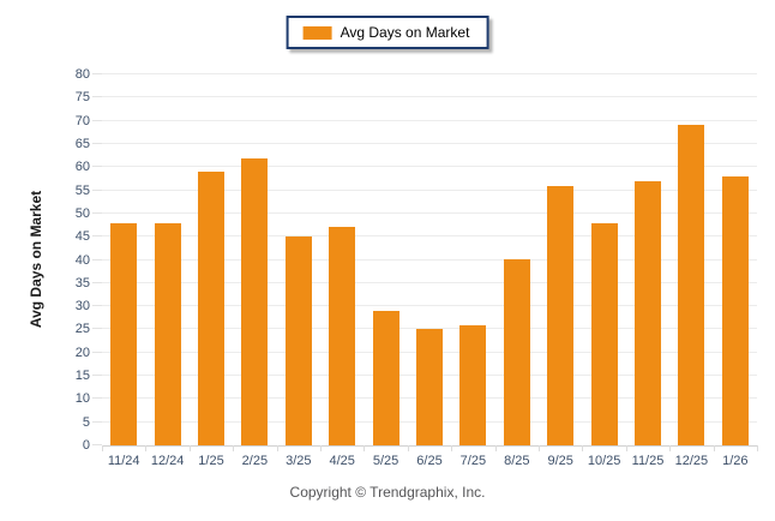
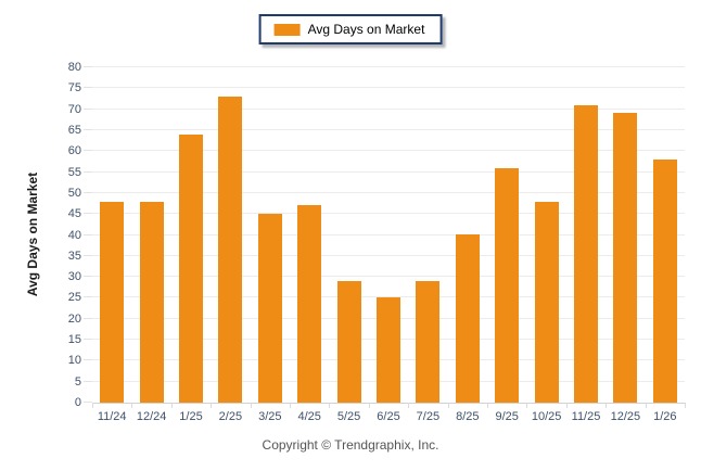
1/25: 59 -> 64
2/25: 62 -> 73
7/25: 26 -> 29
11/25: 57 -> 71
